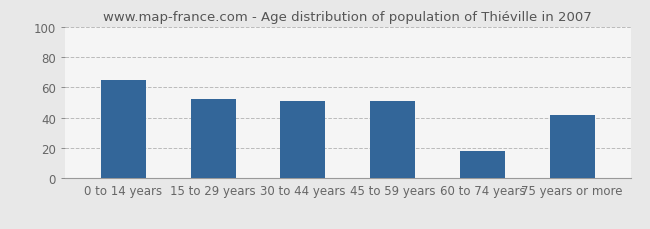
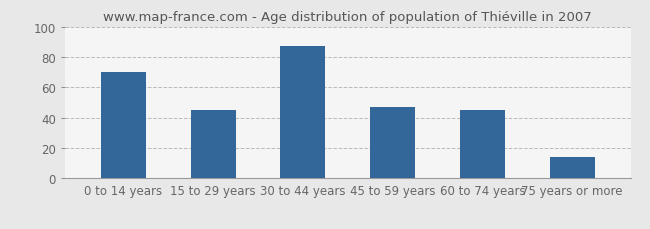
0 to 14 years: 65 -> 70
15 to 29 years: 52 -> 45
30 to 44 years: 51 -> 87
45 to 59 years: 51 -> 47
60 to 74 years: 18 -> 45
75 years or more: 42 -> 14
